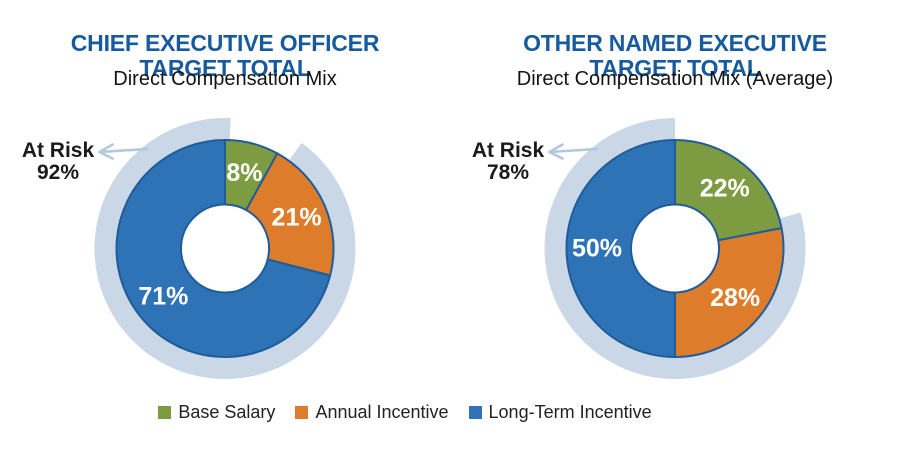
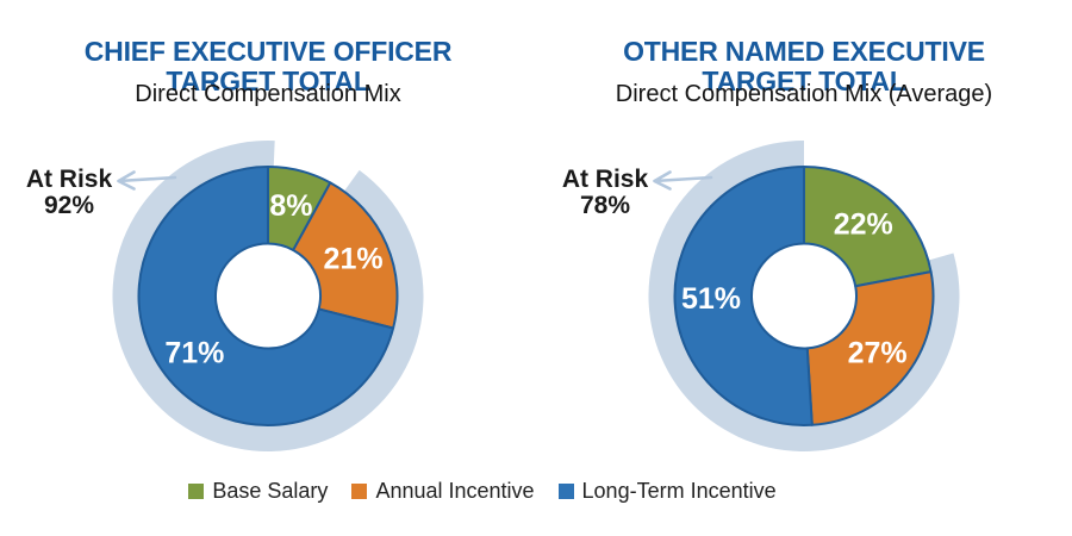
OTHER NAMED EXECUTIVE TARGET TOTAL/Annual Incentive: 28% -> 27%
OTHER NAMED EXECUTIVE TARGET TOTAL/Long-Term Incentive: 50% -> 51%
